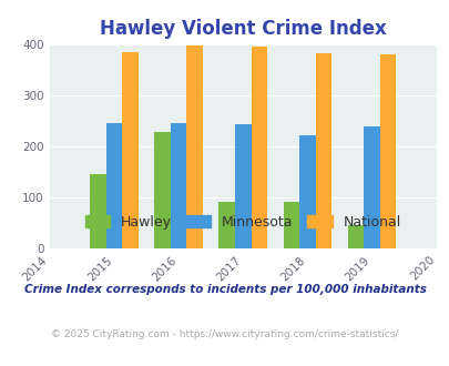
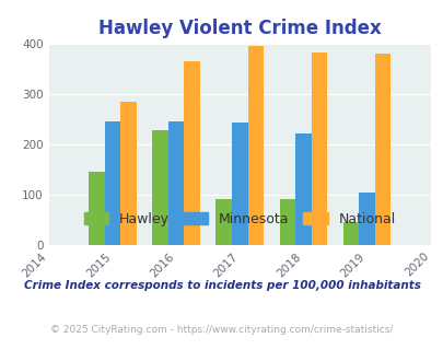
National/2015: 384 -> 285
National/2016: 398 -> 365
Minnesota/2019: 239 -> 105
